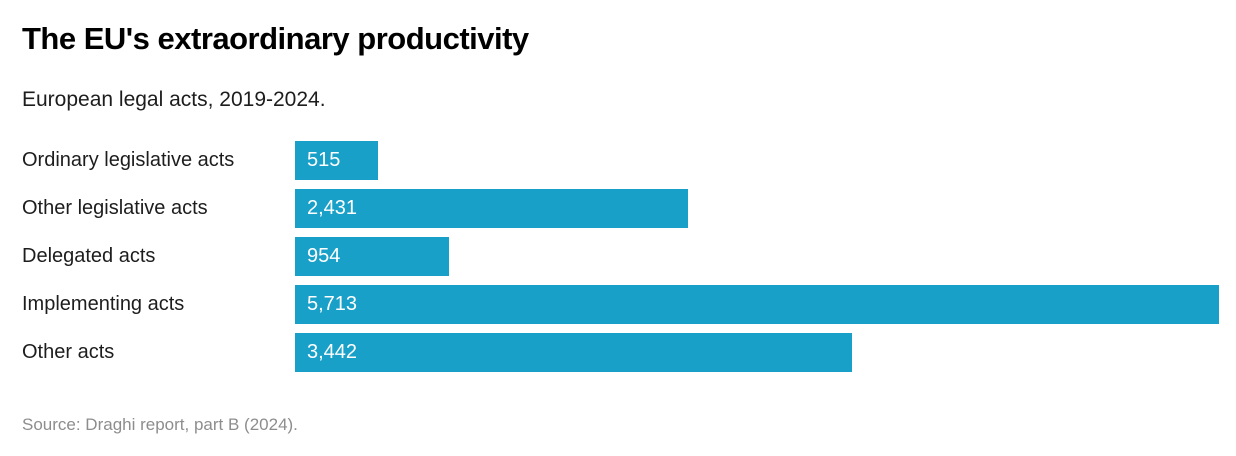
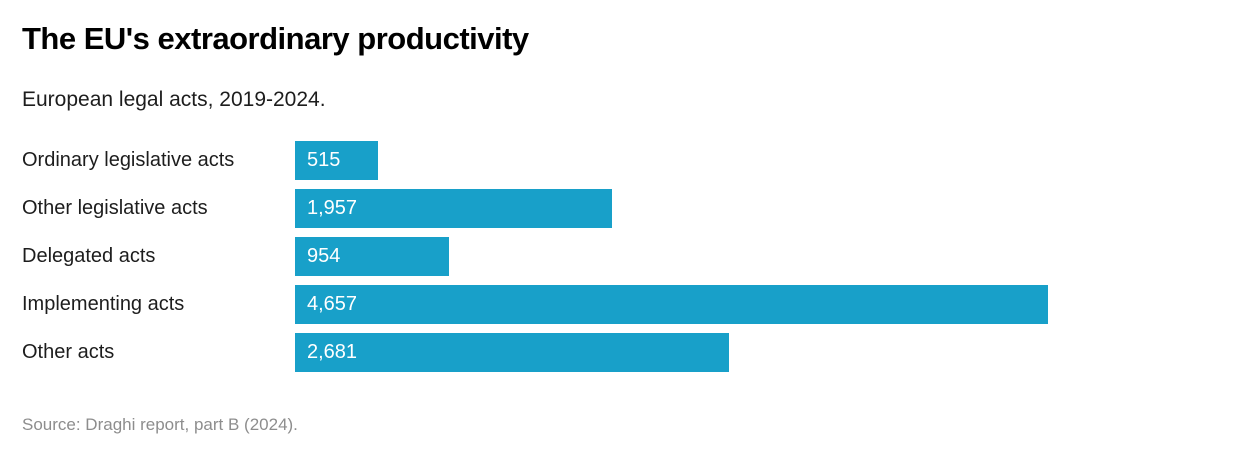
Other legislative acts: 2,431 -> 1,957
Implementing acts: 5,713 -> 4,657
Other acts: 3,442 -> 2,681
